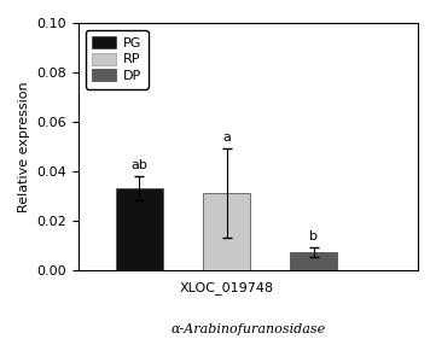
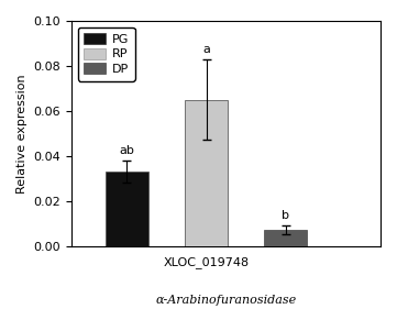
XLOC_019748: 0.031 -> 0.065
